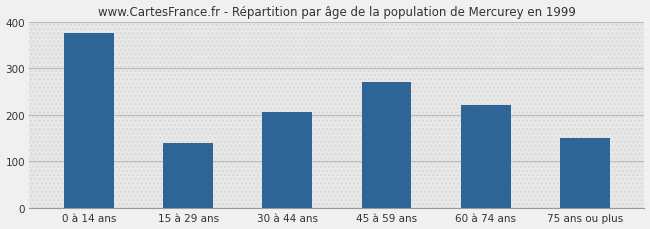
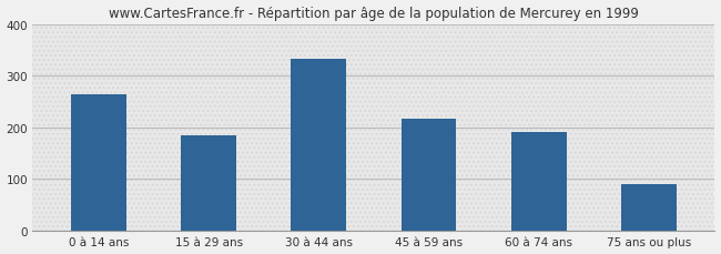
0 à 14 ans: 375 -> 263
15 à 29 ans: 140 -> 185
30 à 44 ans: 205 -> 333
45 à 59 ans: 270 -> 217
60 à 74 ans: 220 -> 190
75 ans ou plus: 150 -> 90
